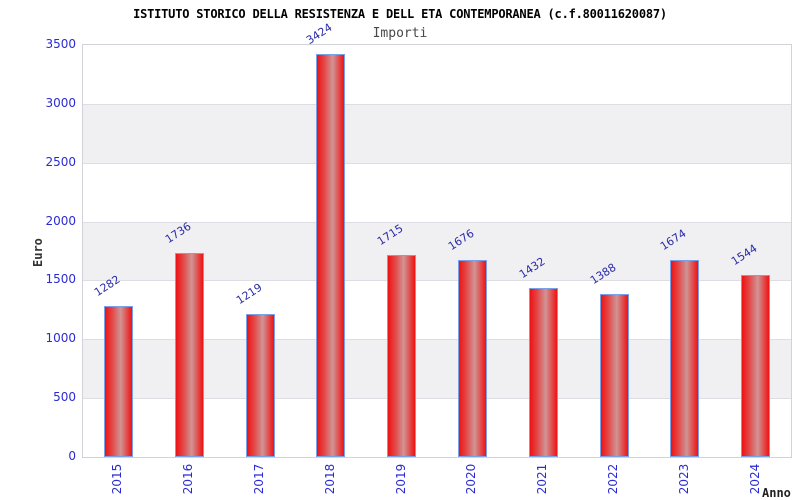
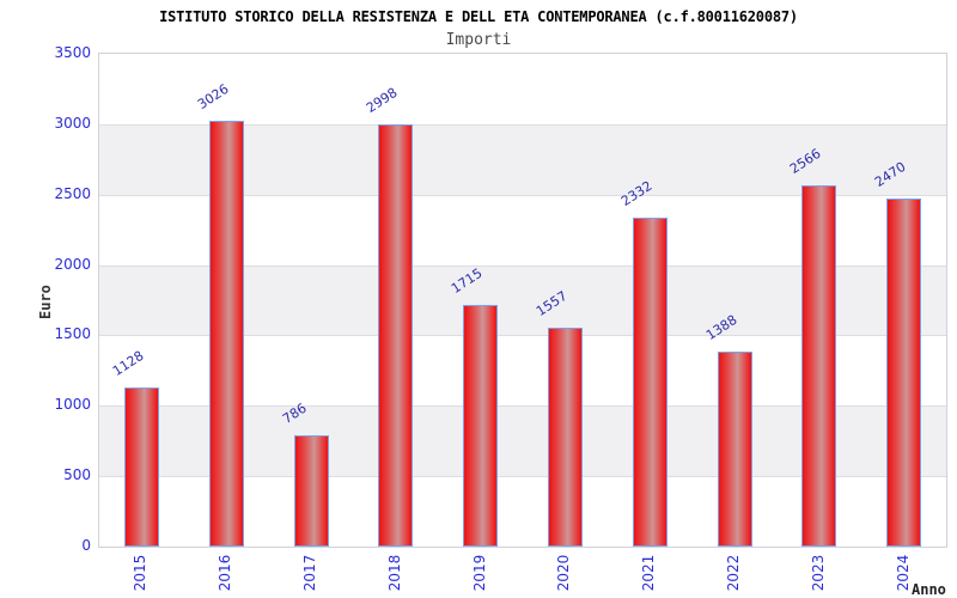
2015: 1282 -> 1128
2016: 1736 -> 3026
2017: 1219 -> 786
2018: 3424 -> 2998
2020: 1676 -> 1557
2021: 1432 -> 2332
2023: 1674 -> 2566
2024: 1544 -> 2470
